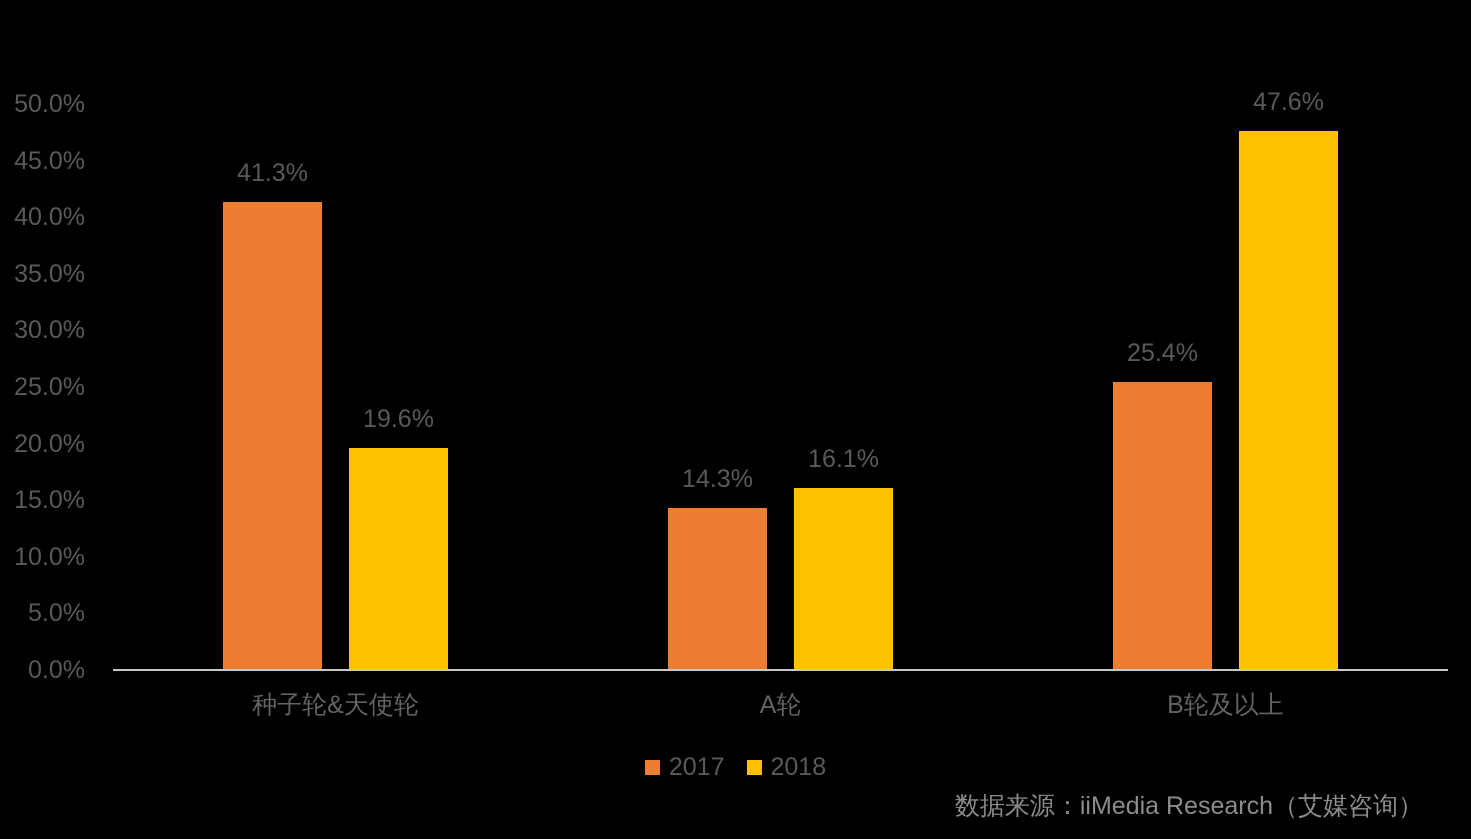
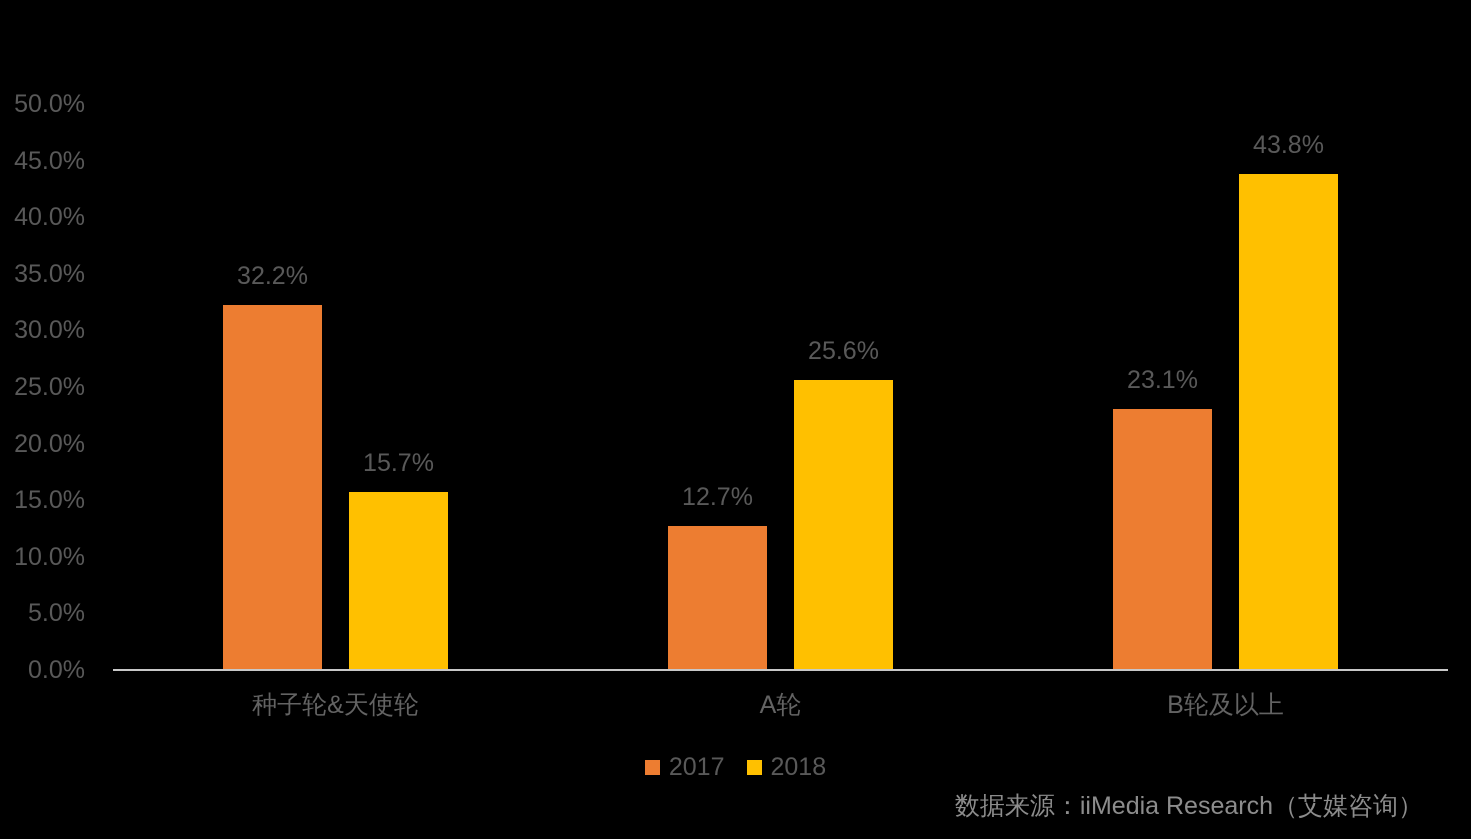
2017/种子轮&天使轮: 41.3% -> 32.2%
2018/种子轮&天使轮: 19.6% -> 15.7%
2017/A轮: 14.3% -> 12.7%
2018/A轮: 16.1% -> 25.6%
2017/B轮及以上: 25.4% -> 23.1%
2018/B轮及以上: 47.6% -> 43.8%
